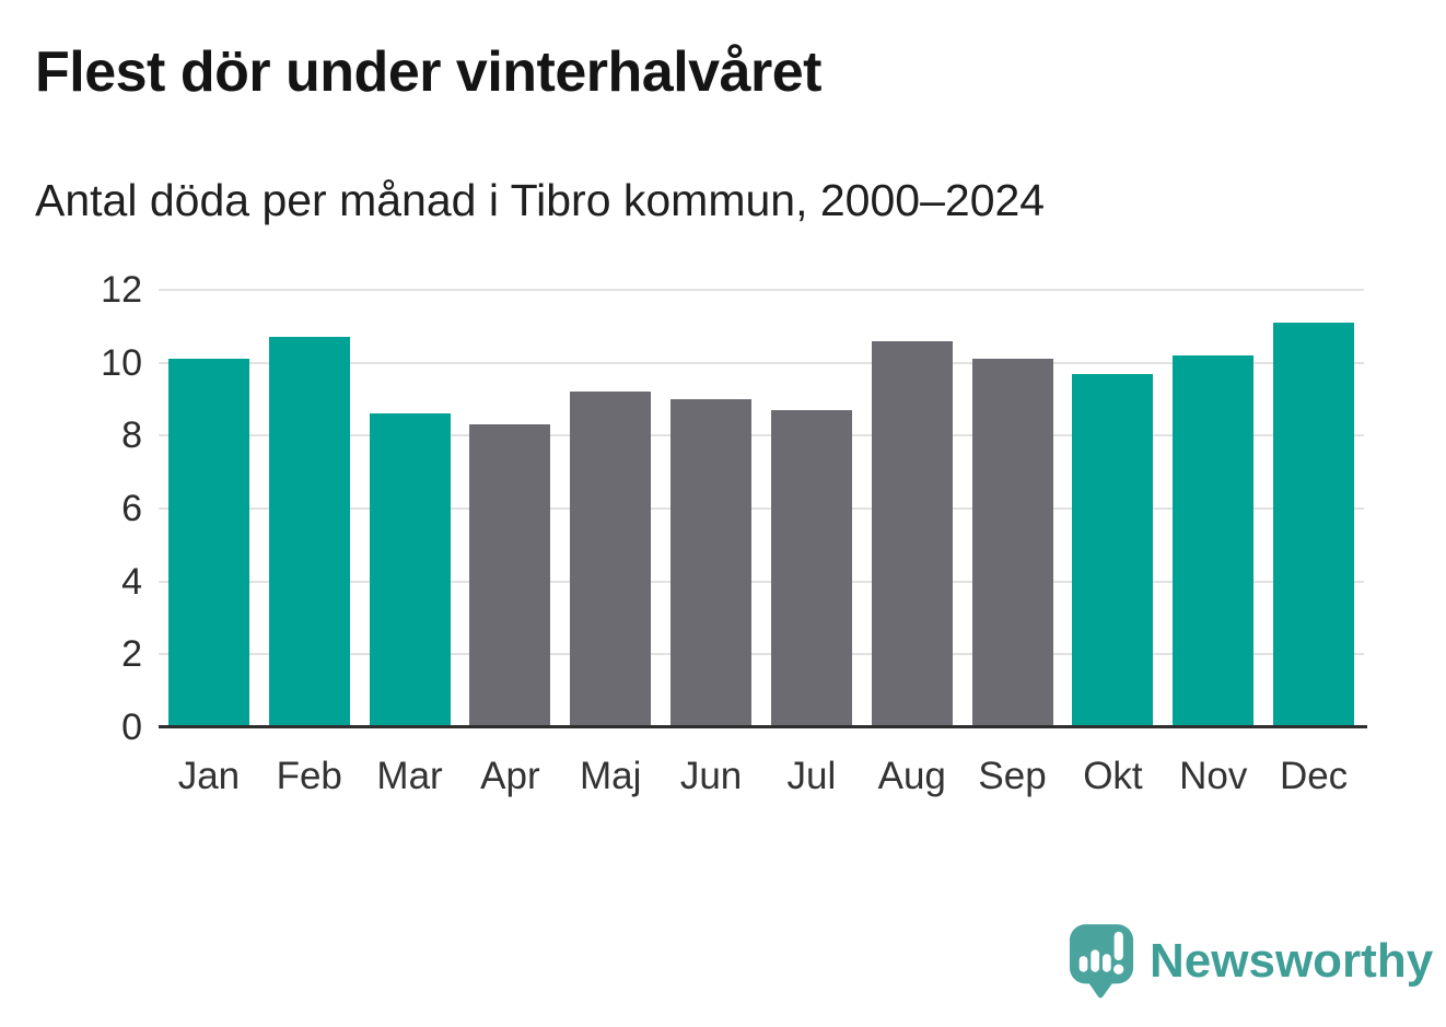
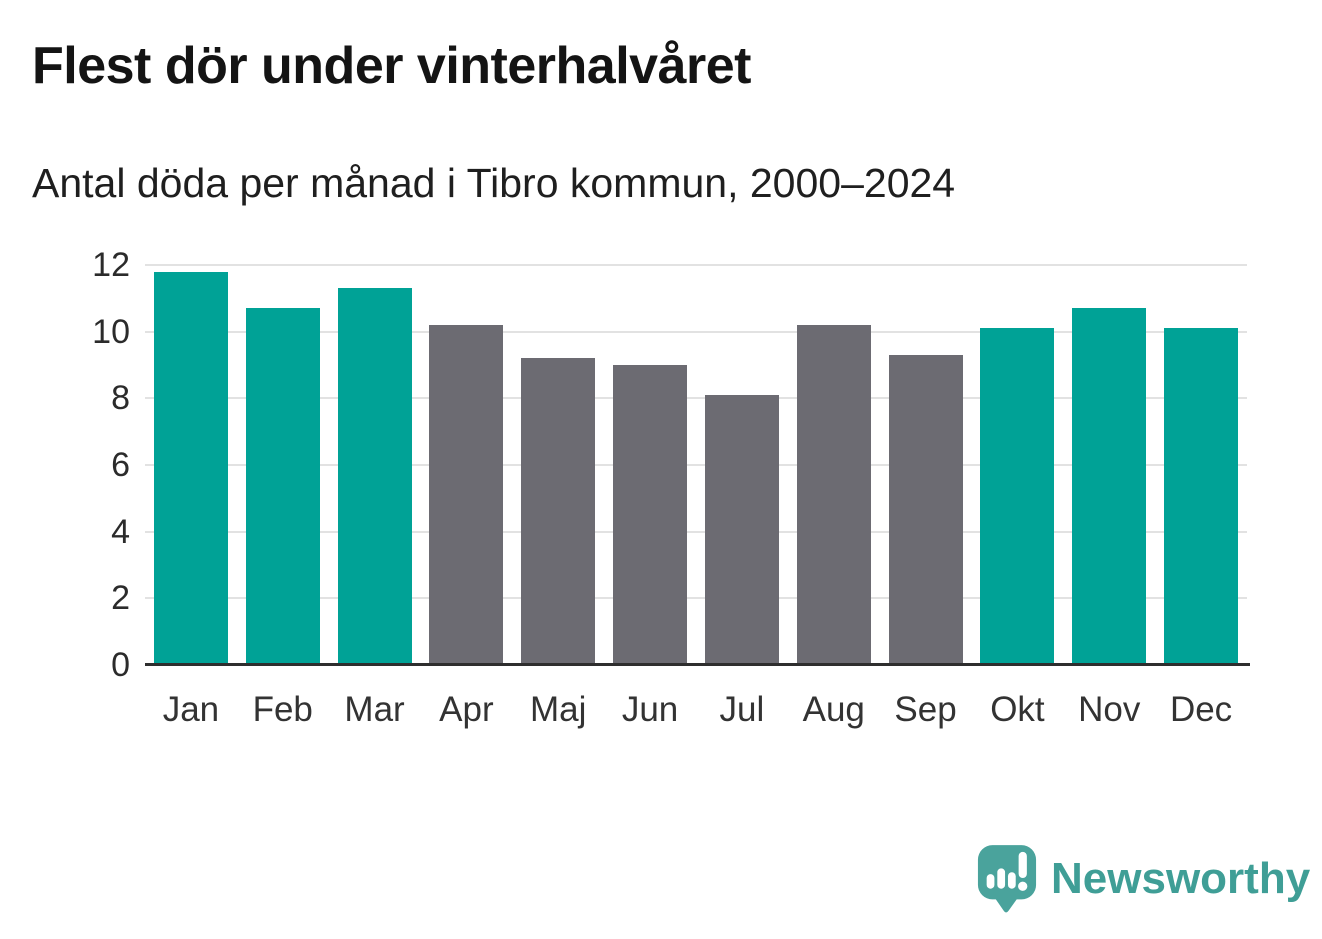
Jan: 10.1 -> 11.8
Mar: 8.6 -> 11.3
Apr: 8.3 -> 10.2
Jul: 8.7 -> 8.1
Aug: 10.6 -> 10.2
Sep: 10.1 -> 9.3
Okt: 9.7 -> 10.1
Nov: 10.2 -> 10.7
Dec: 11.1 -> 10.1
